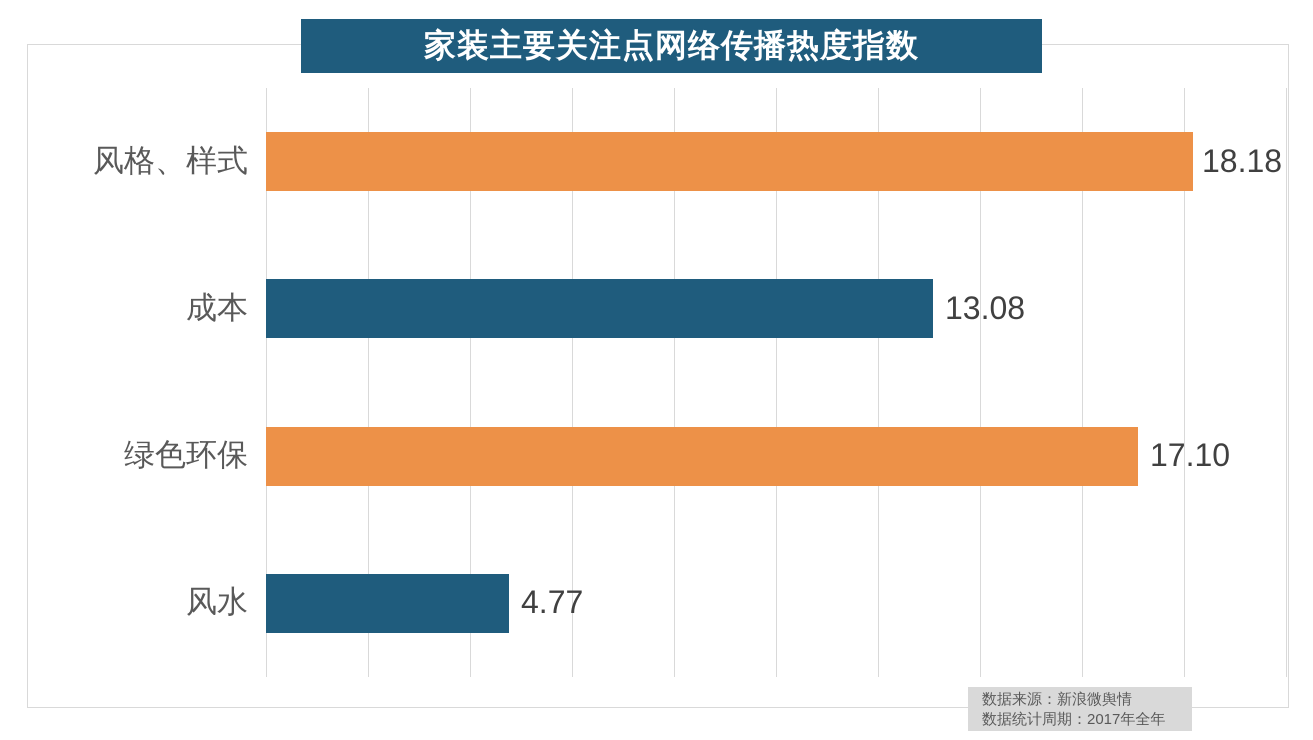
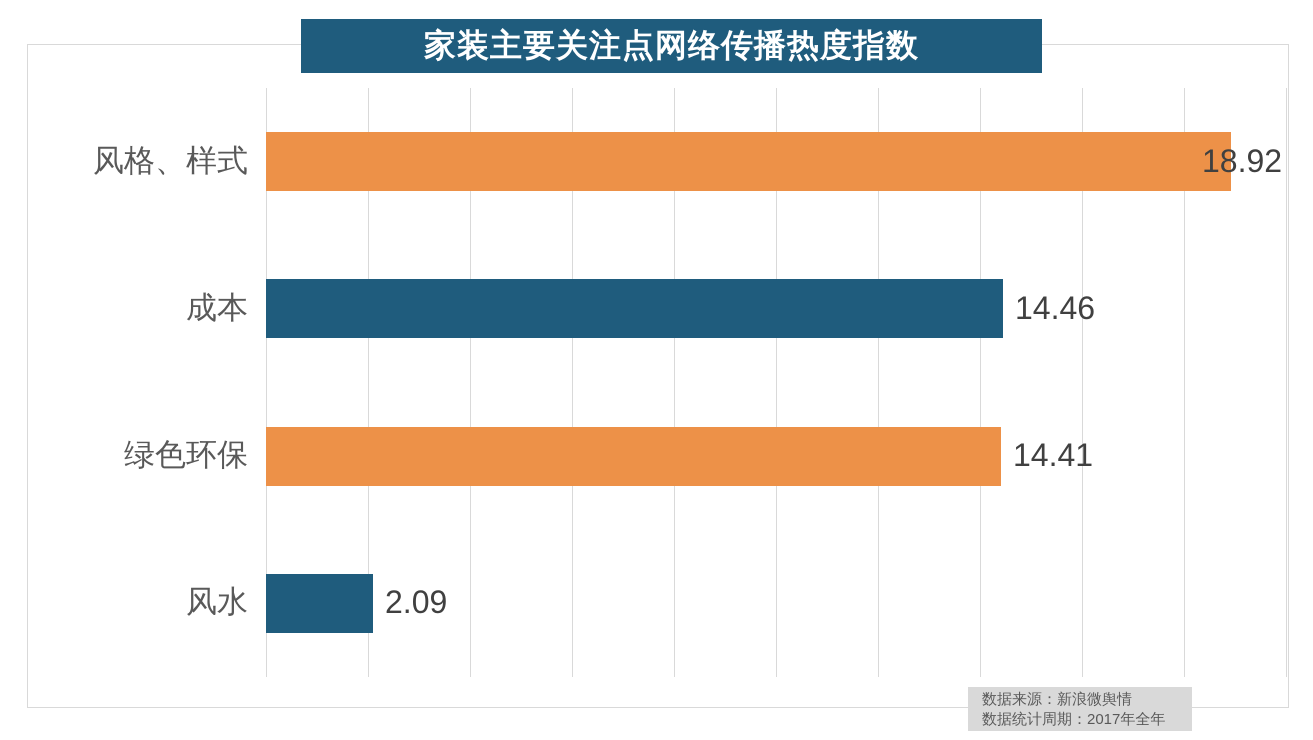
风格、样式: 18.18 -> 18.92
成本: 13.08 -> 14.46
绿色环保: 17.10 -> 14.41
风水: 4.77 -> 2.09
